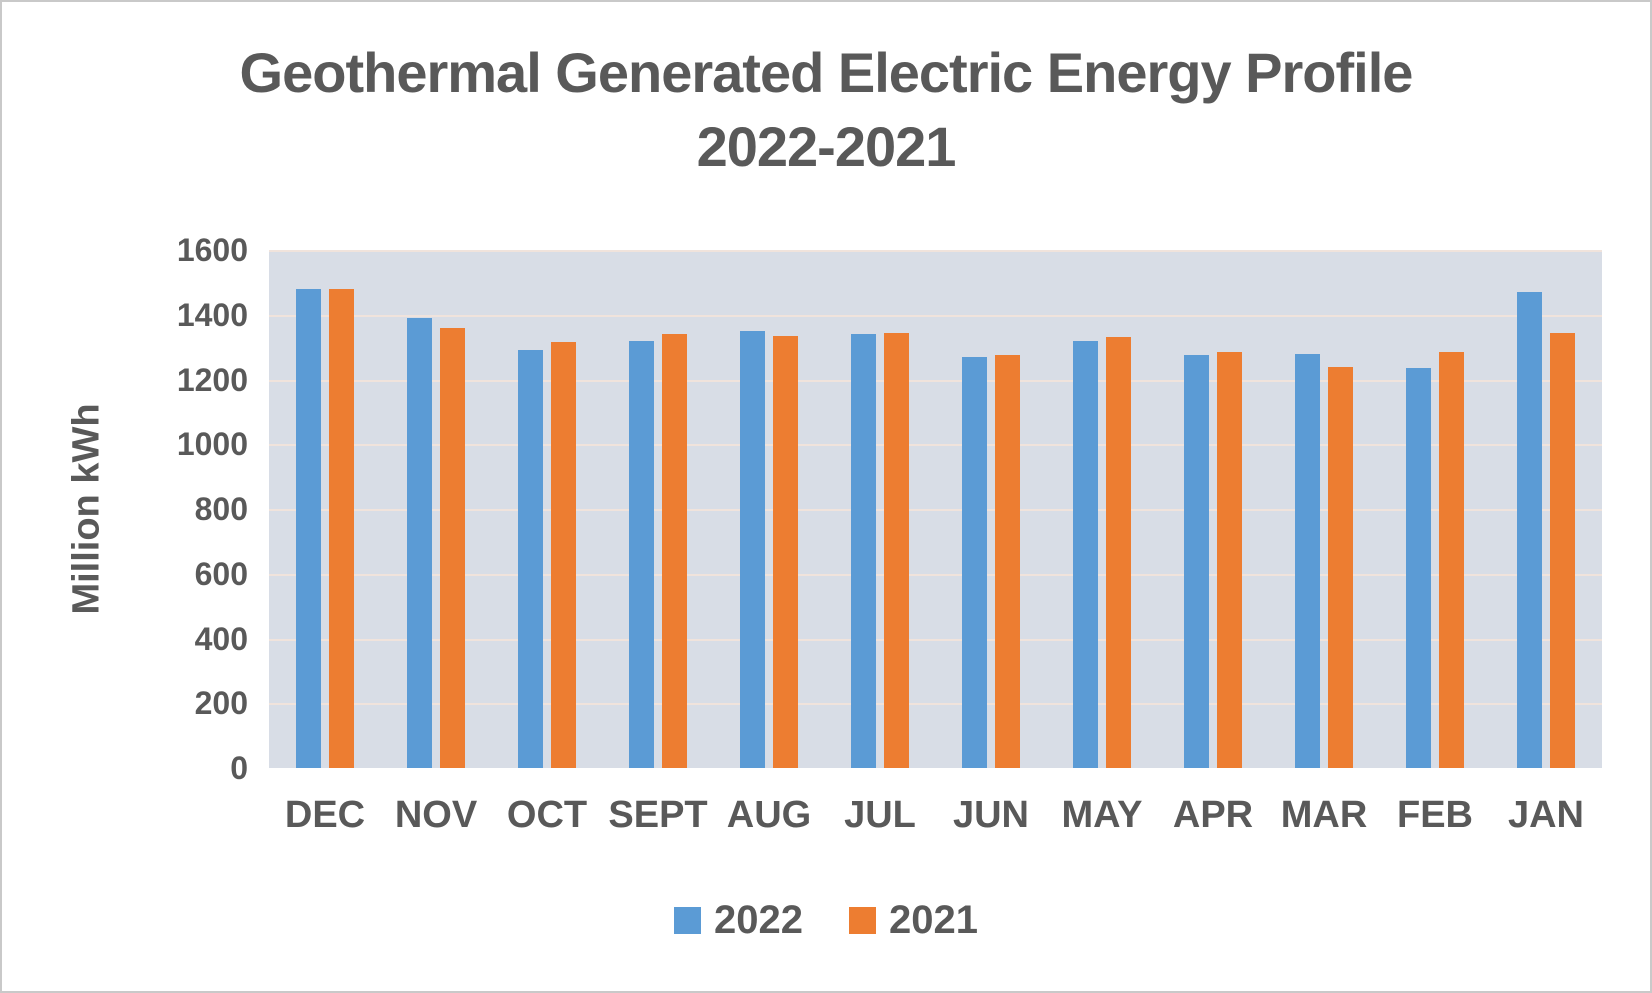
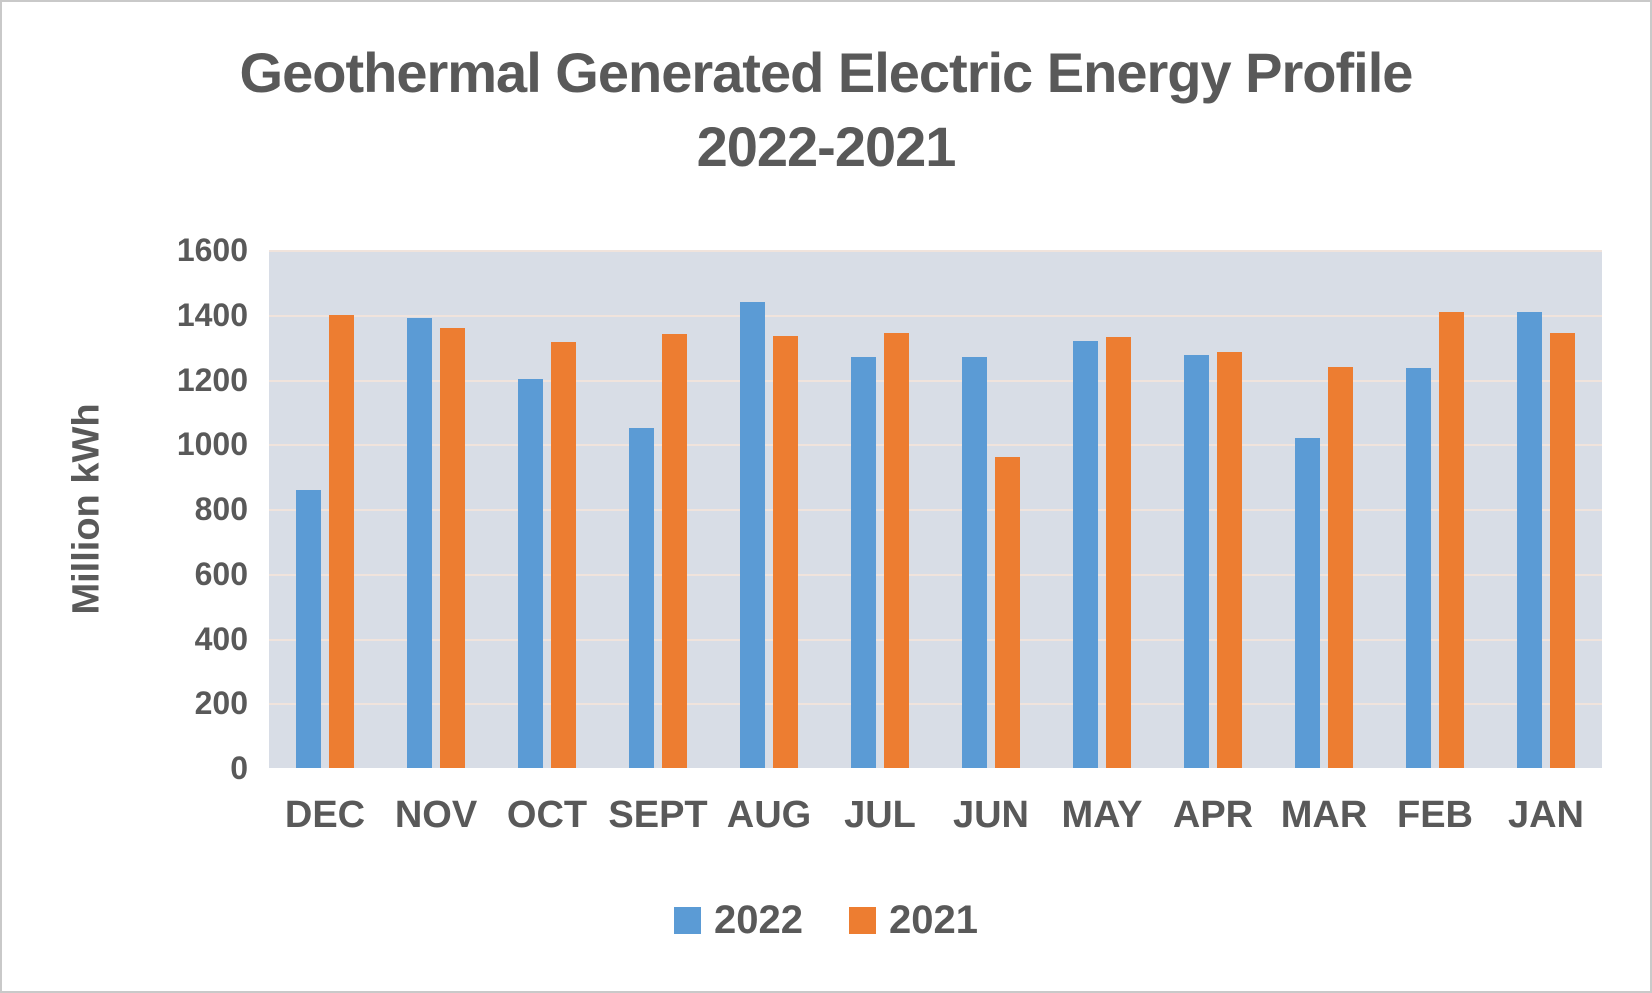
2022/DEC: 1480 -> 860
2021/DEC: 1480 -> 1400
2022/OCT: 1290 -> 1200
2022/SEPT: 1320 -> 1050
2022/AUG: 1350 -> 1440
2022/JUL: 1340 -> 1270
2021/JUN: 1280 -> 960
2022/MAR: 1280 -> 1020
2021/FEB: 1280 -> 1410
2022/JAN: 1470 -> 1410
